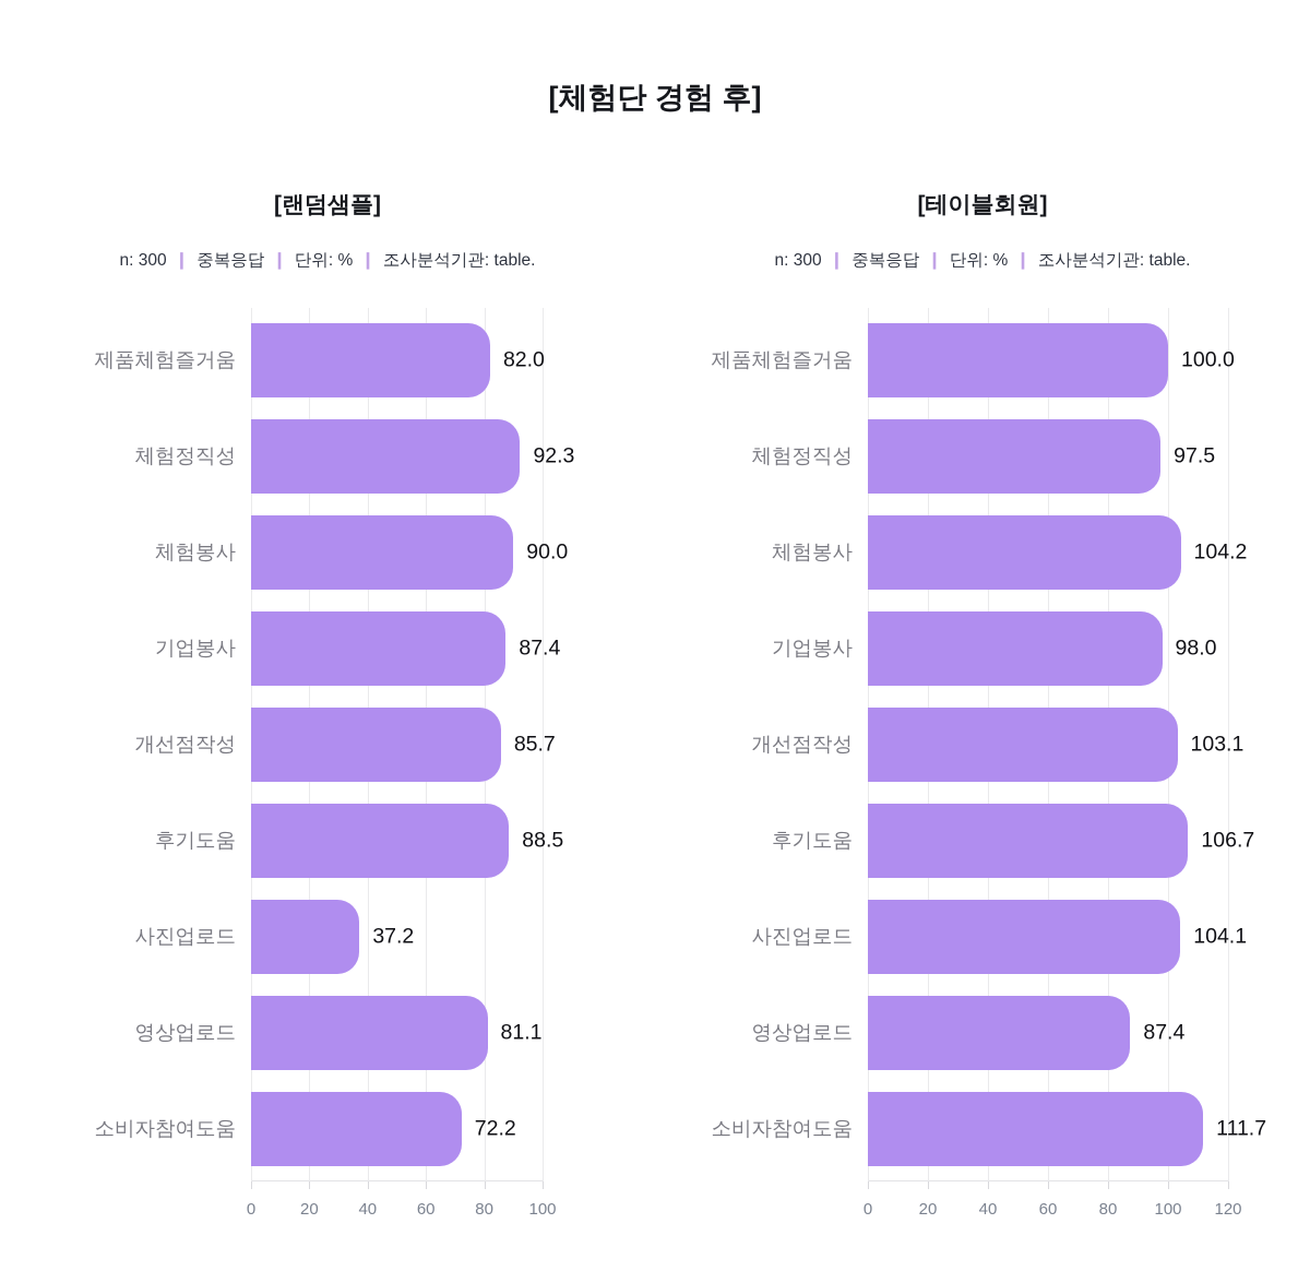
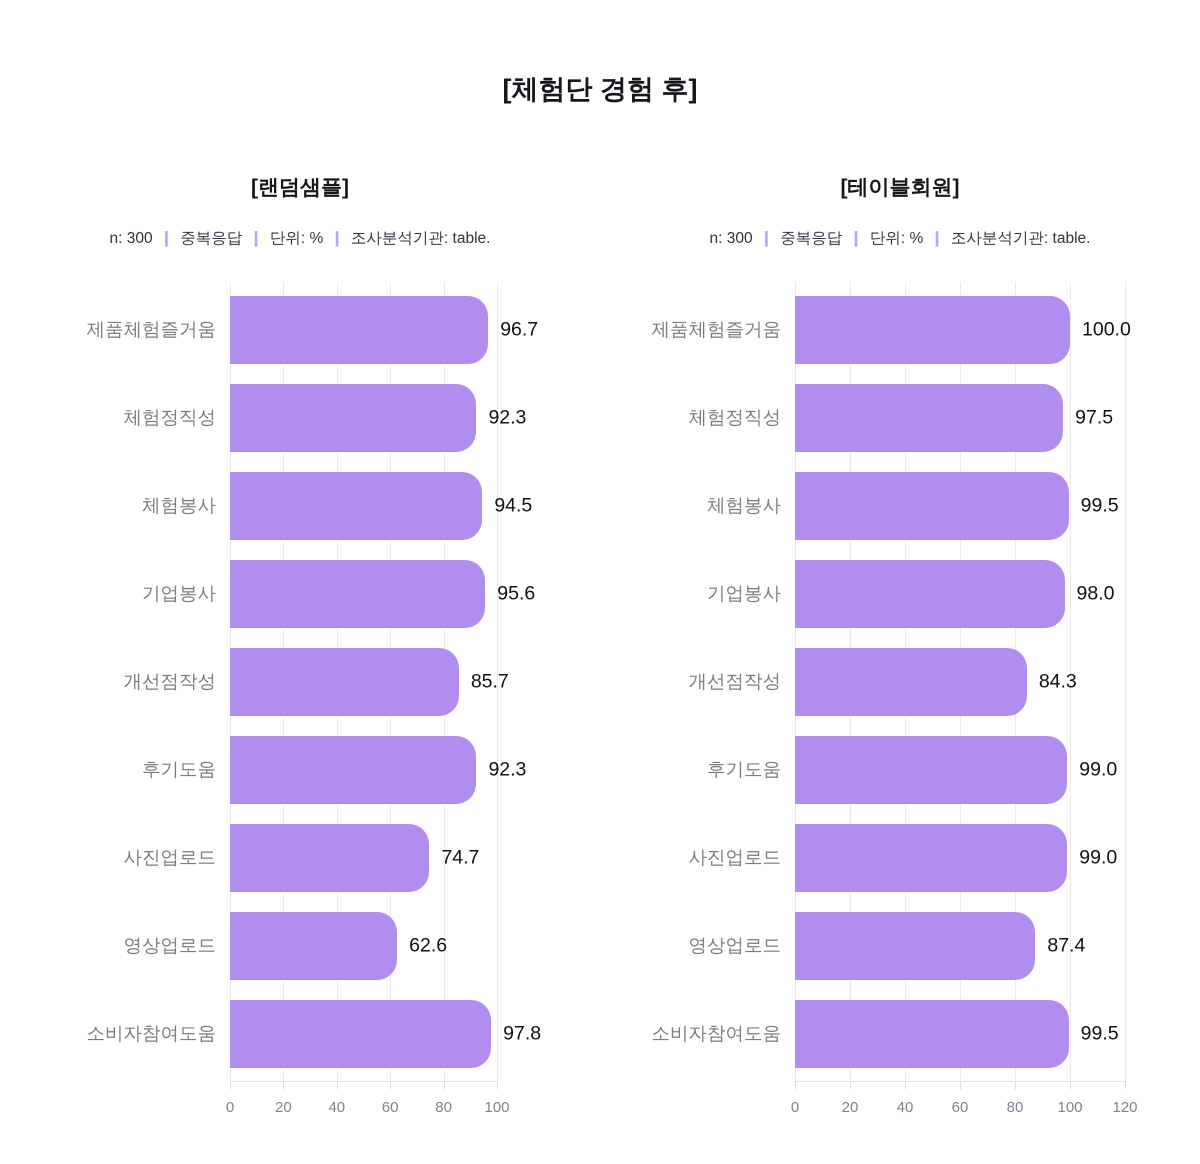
[랜덤샘플]/제품체험즐거움: 82.0 -> 96.7
[랜덤샘플]/체험봉사: 90.0 -> 94.5
[랜덤샘플]/기업봉사: 87.4 -> 95.6
[랜덤샘플]/후기도움: 88.5 -> 92.3
[랜덤샘플]/사진업로드: 37.2 -> 74.7
[랜덤샘플]/영상업로드: 81.1 -> 62.6
[랜덤샘플]/소비자참여도움: 72.2 -> 97.8
[테이블회원]/체험봉사: 104.2 -> 99.5
[테이블회원]/개선점작성: 103.1 -> 84.3
[테이블회원]/후기도움: 106.7 -> 99.0
[테이블회원]/사진업로드: 104.1 -> 99.0
[테이블회원]/소비자참여도움: 111.7 -> 99.5
